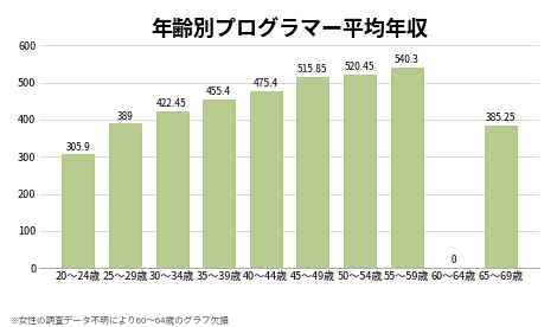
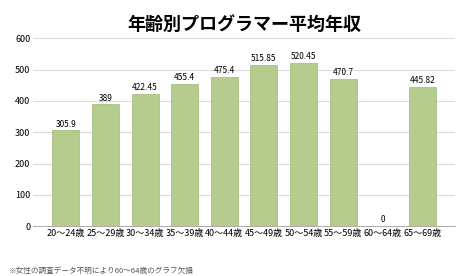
55〜59歳: 540.3 -> 470.7
65〜69歳: 385.25 -> 445.82
